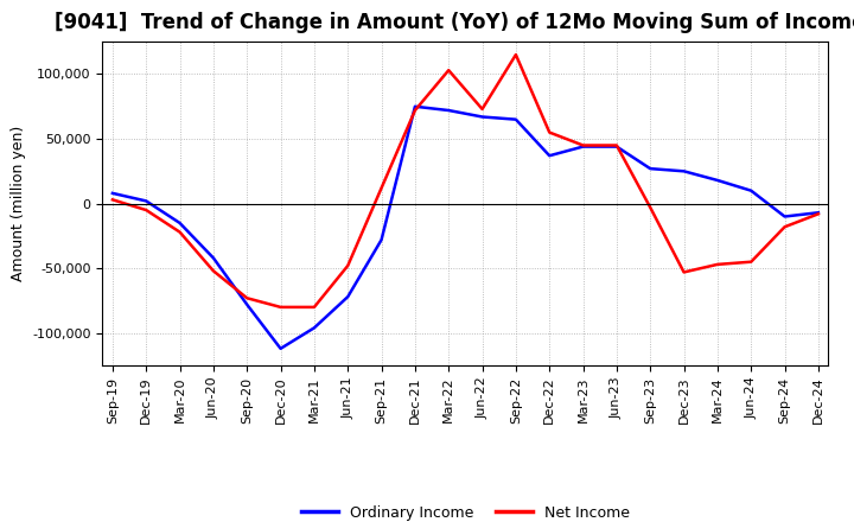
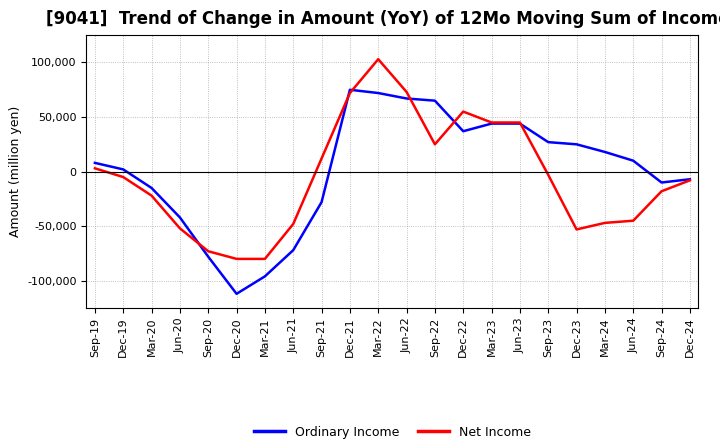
Net Income/Sep-22: 115,000 -> 25,000
